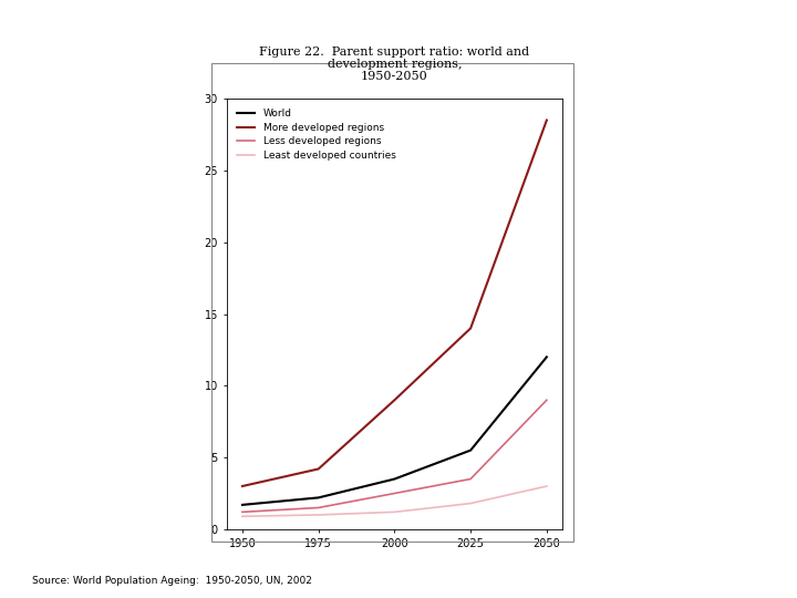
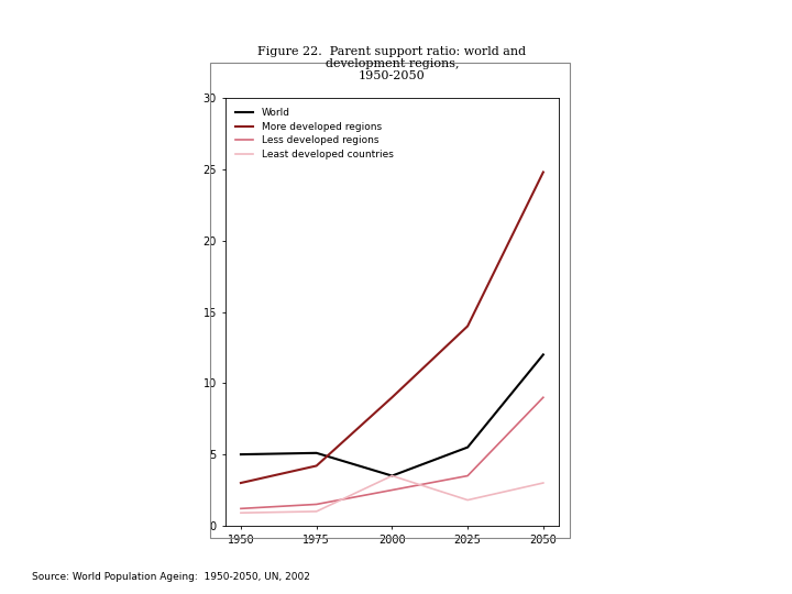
World/1950: 1.7 -> 5.0
World/1975: 2.2 -> 5.1
Least developed countries/2000: 1.2 -> 3.5
More developed regions/2050: 28.5 -> 24.8
